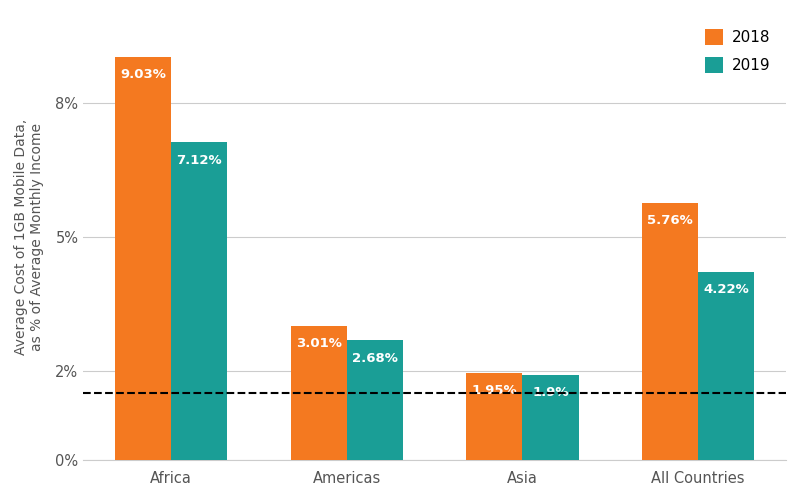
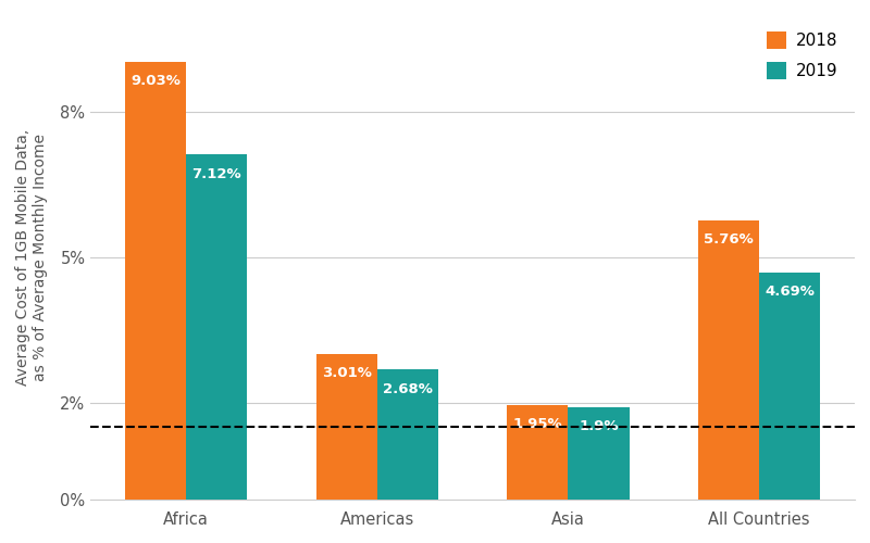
2019/All Countries: 4.22% -> 4.69%
